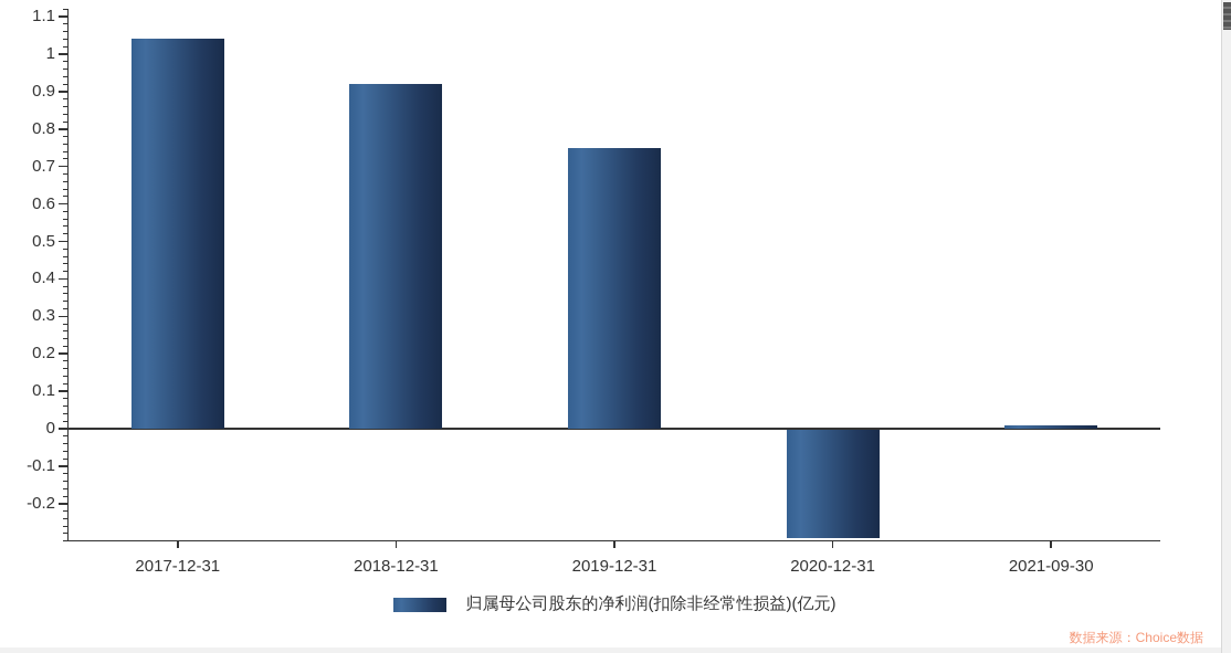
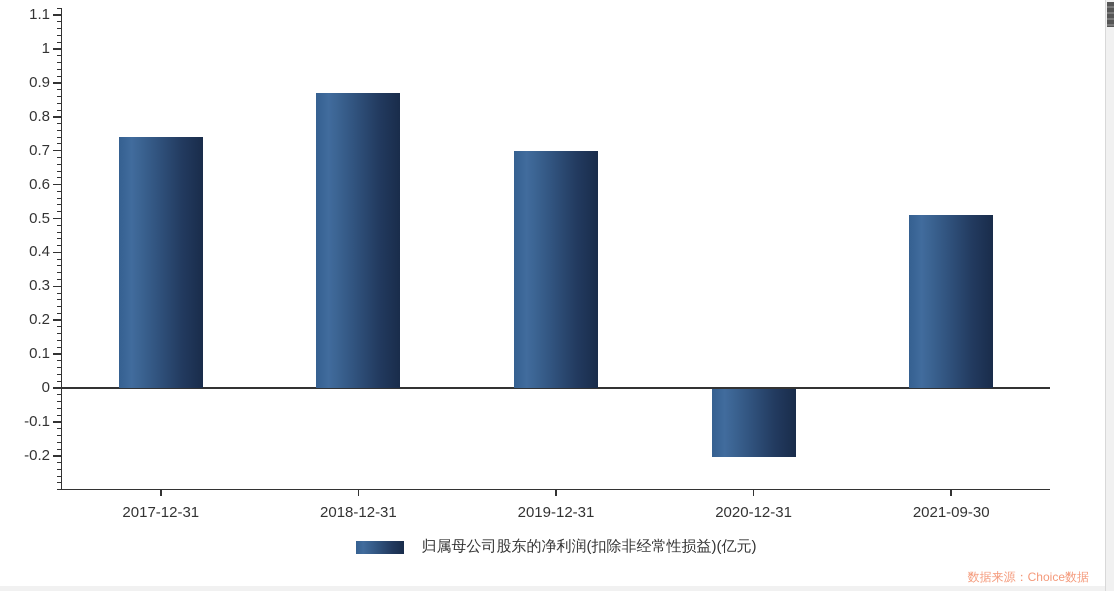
2017-12-31: 1.04 -> 0.74
2018-12-31: 0.92 -> 0.87
2019-12-31: 0.75 -> 0.70
2020-12-31: -0.29 -> -0.20
2021-09-30: 0.01 -> 0.51
